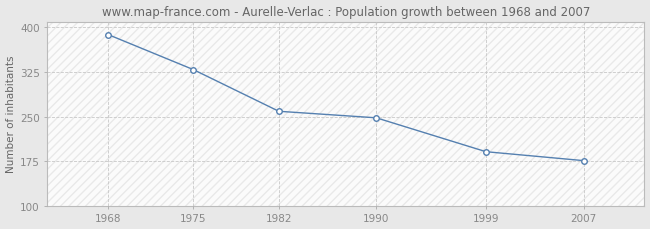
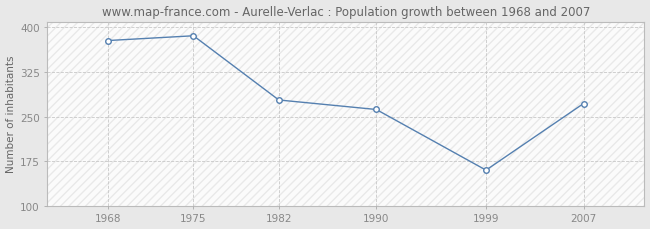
1968: 388 -> 378
1975: 329 -> 386
1982: 259 -> 278
1990: 248 -> 262
1999: 191 -> 160
2007: 176 -> 272
